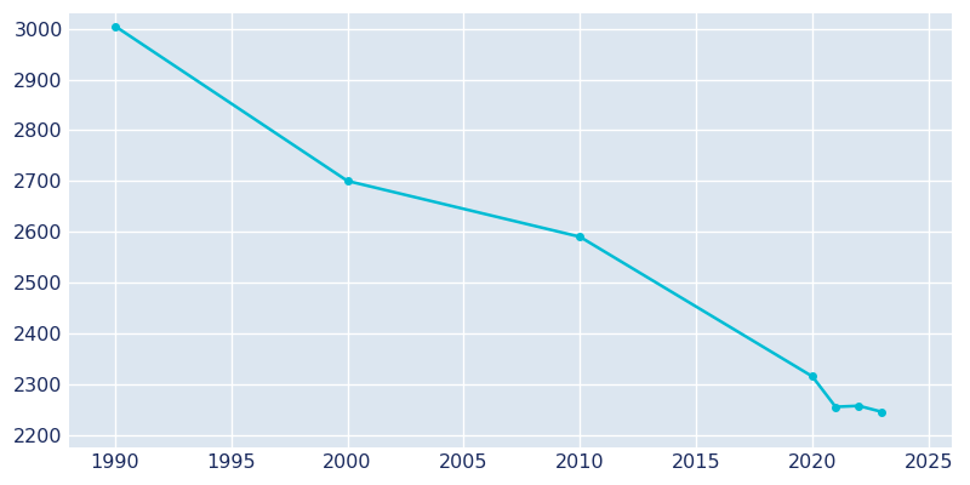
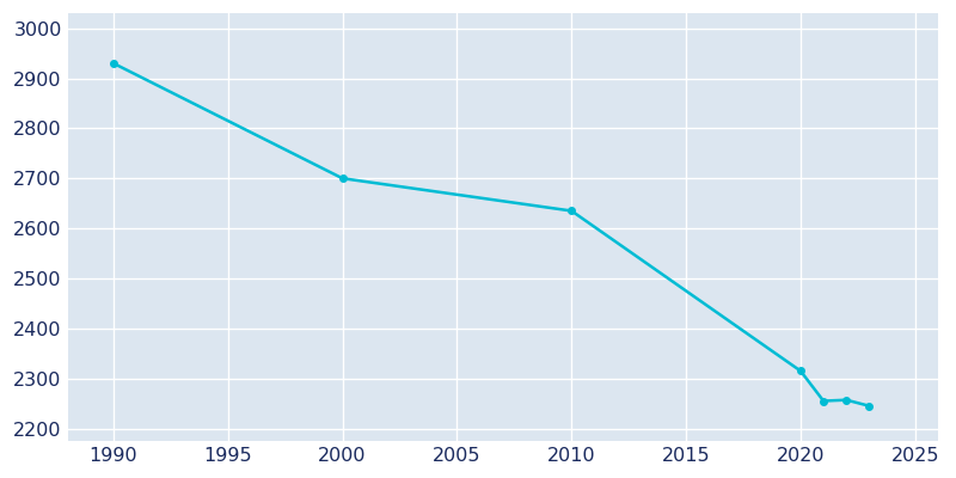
1990: 3005 -> 2930
2010: 2590 -> 2635
